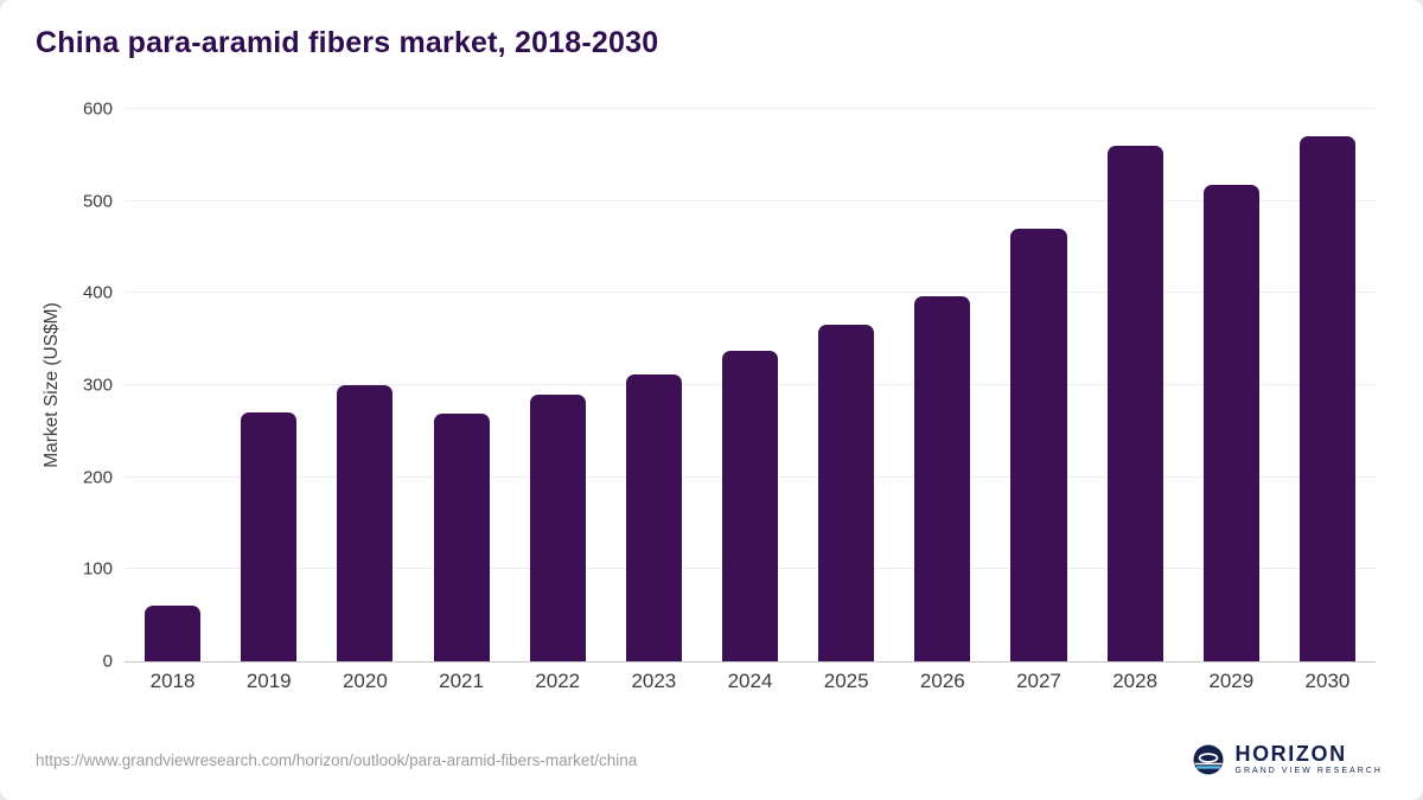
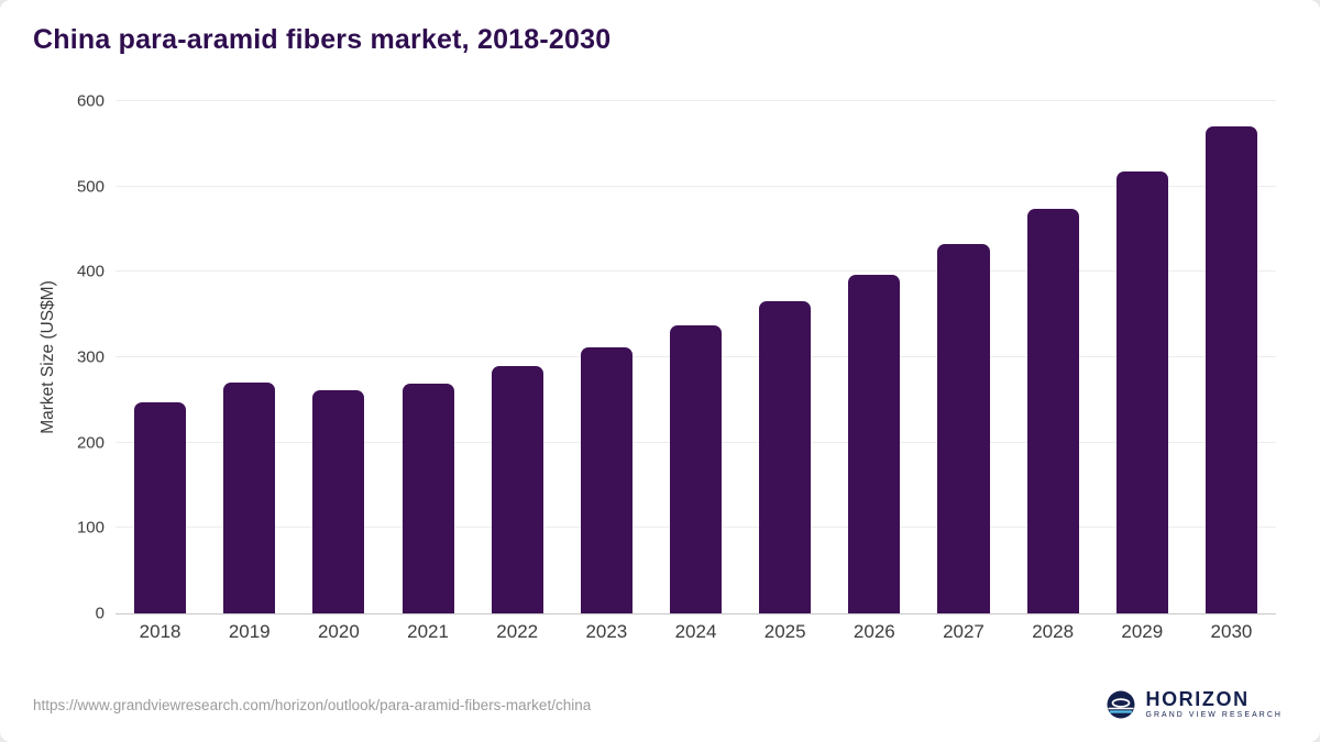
2018: 60 -> 250
2020: 300 -> 260
2027: 470 -> 430
2028: 560 -> 470
